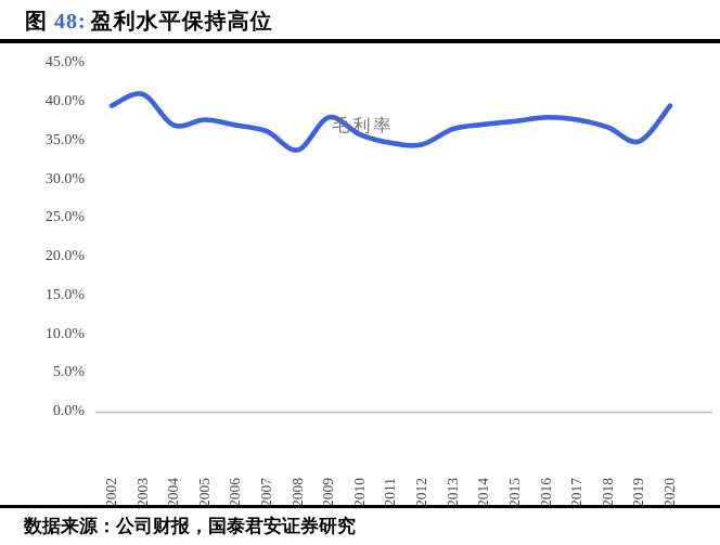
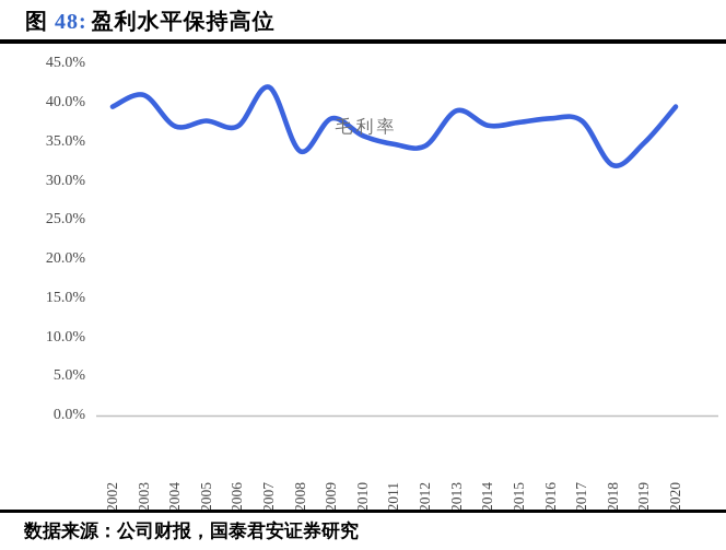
2007: 36% -> 42%
2013: 36% -> 39%
2018: 37% -> 32%
